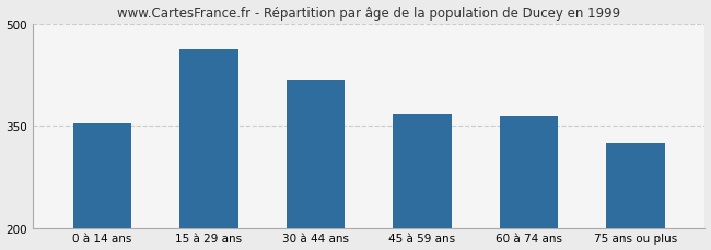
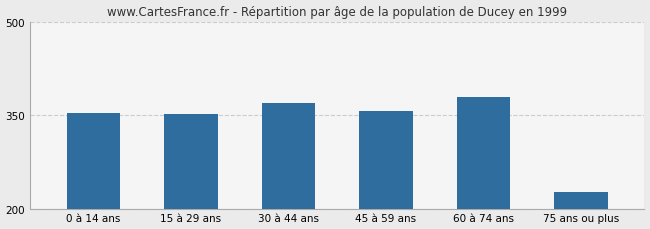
15 à 29 ans: 462 -> 351
30 à 44 ans: 418 -> 370
45 à 59 ans: 368 -> 357
60 à 74 ans: 364 -> 379
75 ans ou plus: 324 -> 226
